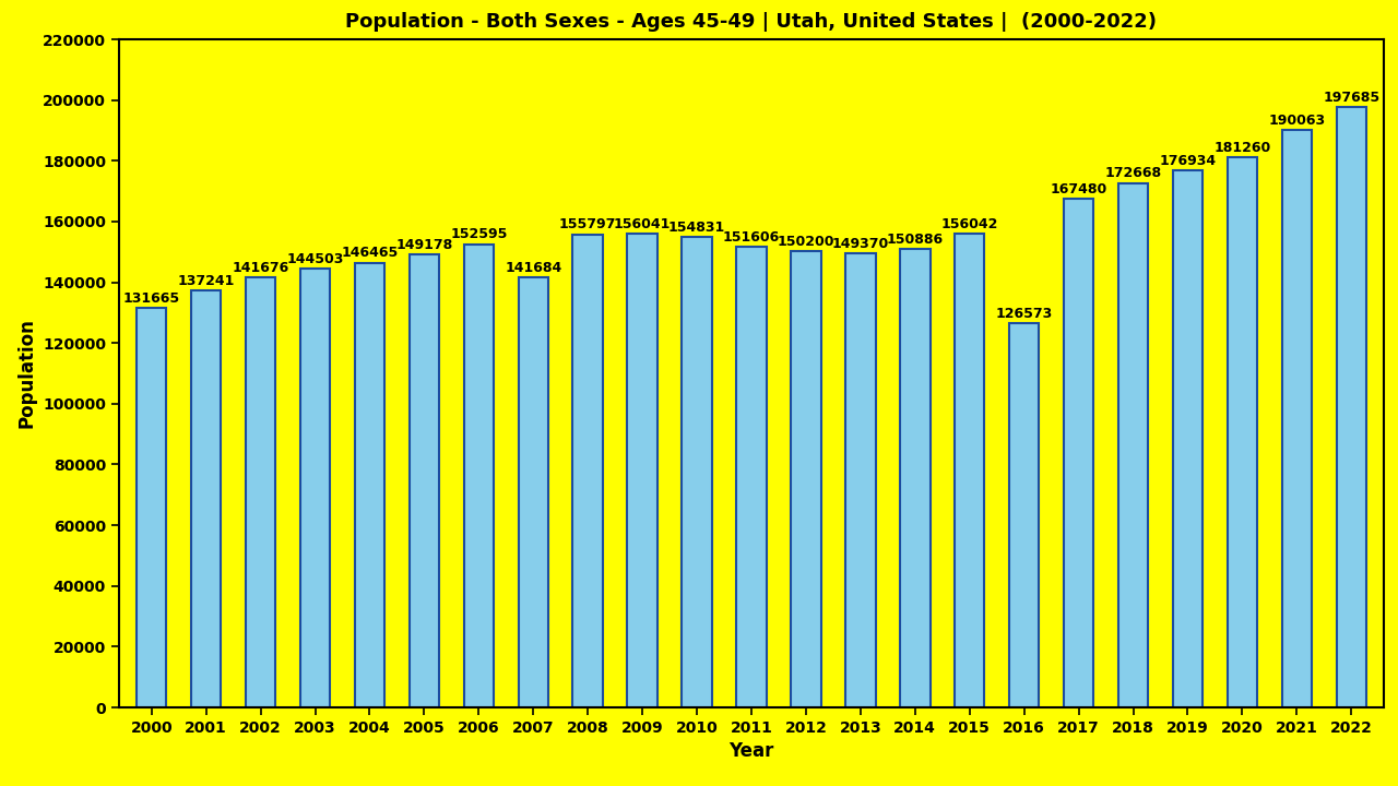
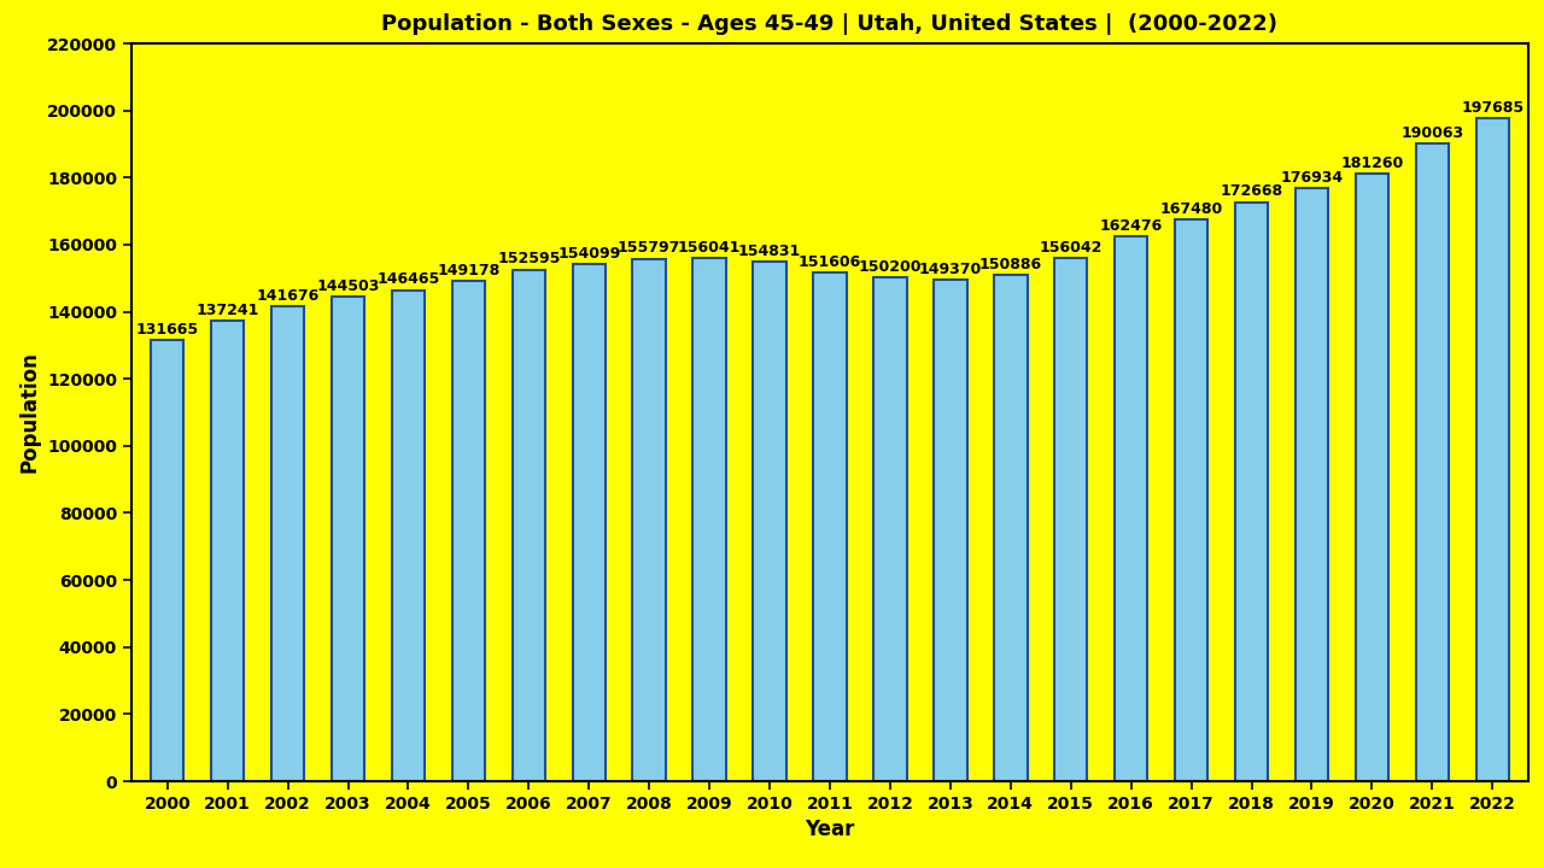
2007: 141684 -> 154099
2016: 126573 -> 162476
